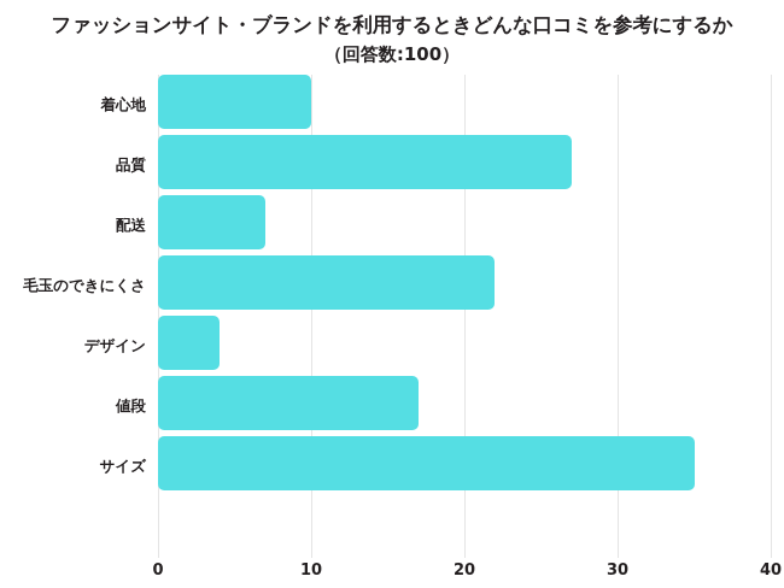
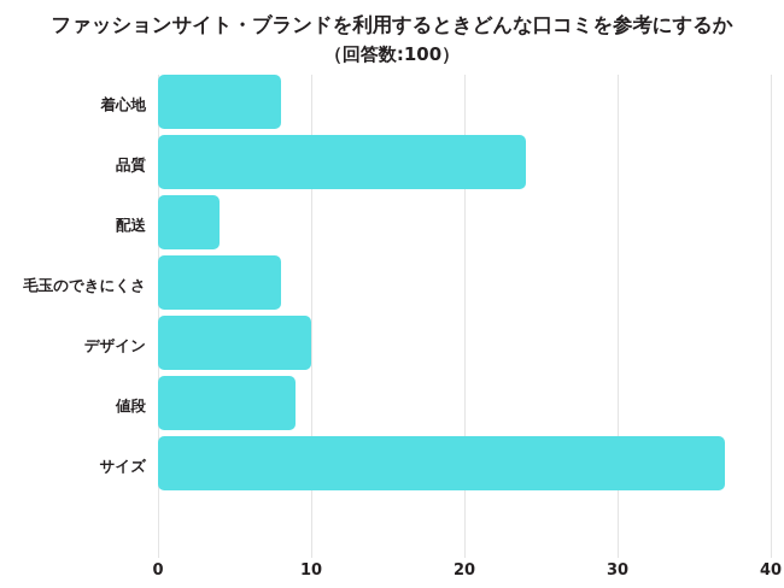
着心地: 10 -> 8
品質: 27 -> 24
配送: 7 -> 4
毛玉のできにくさ: 22 -> 8
デザイン: 4 -> 10
値段: 17 -> 9
サイズ: 35 -> 37
